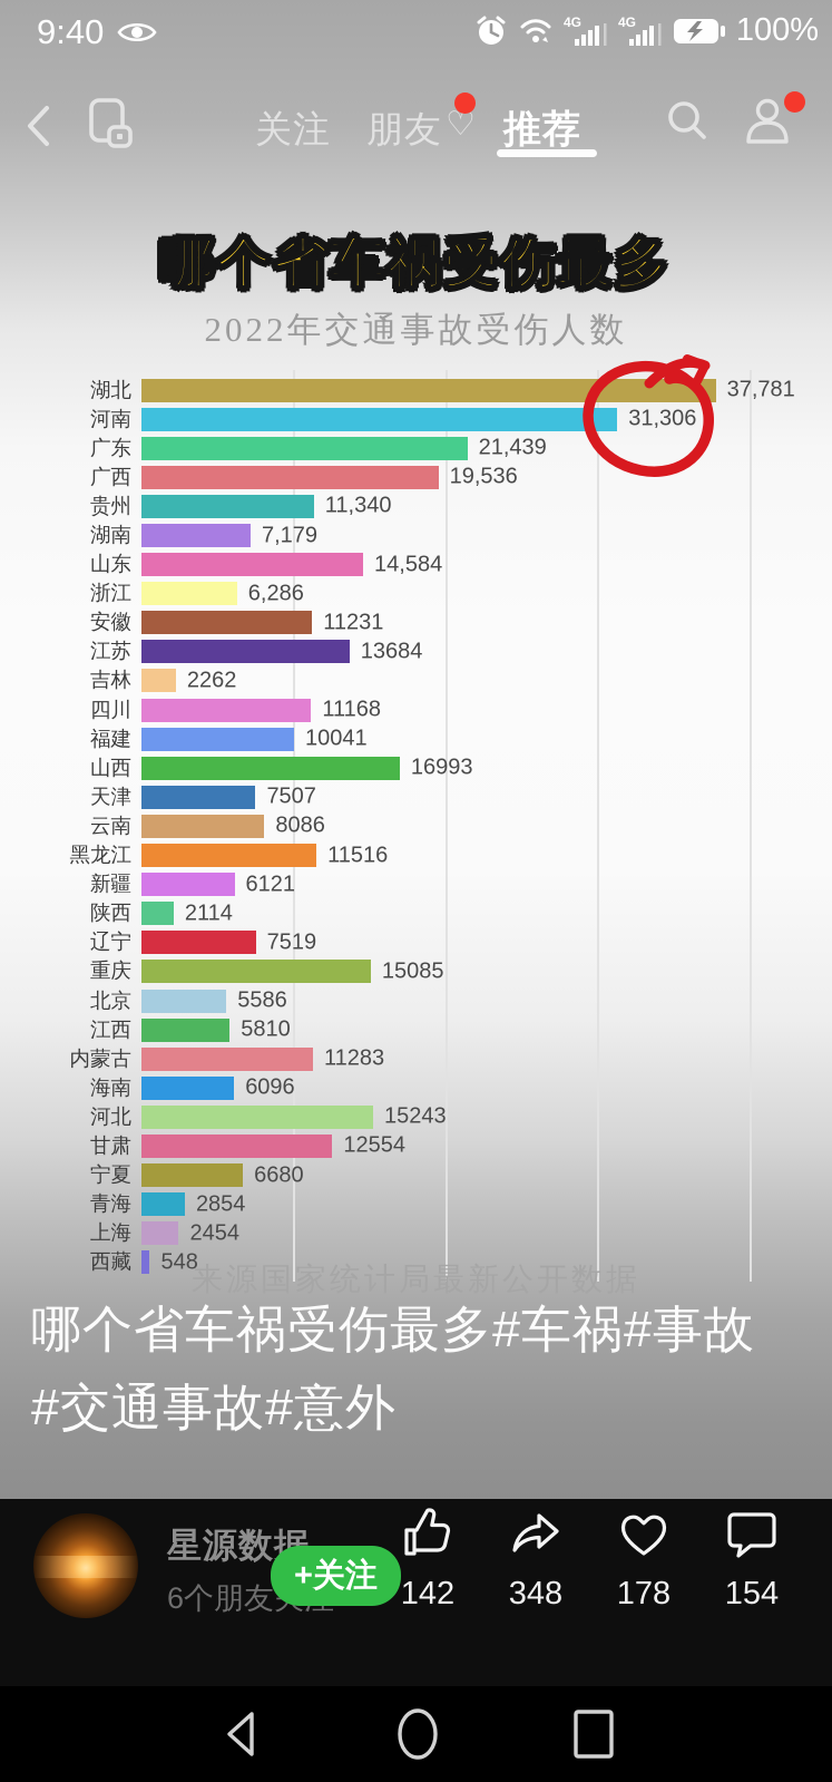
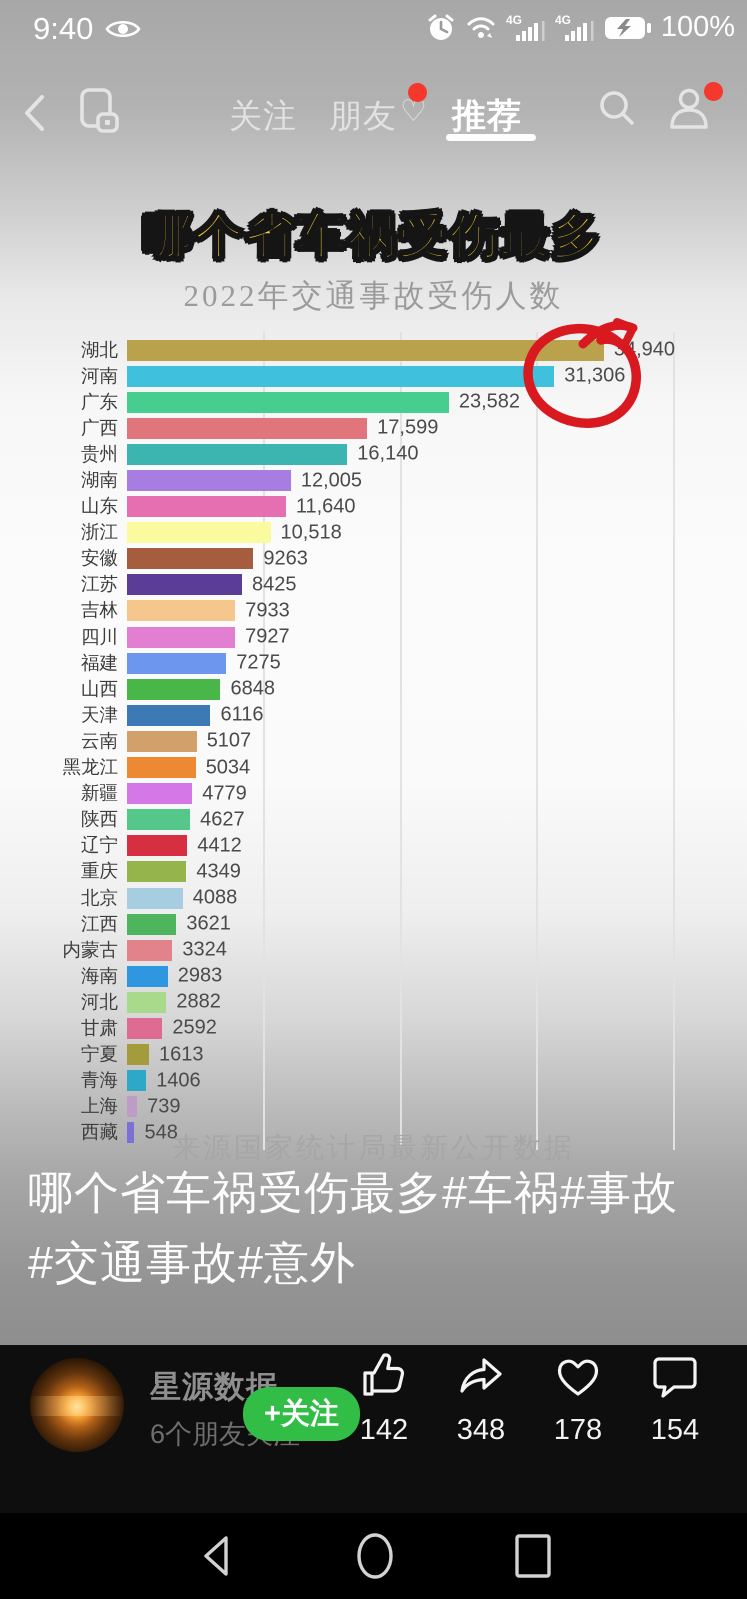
湖北: 37,781 -> 34,940
广东: 21,439 -> 23,582
广西: 19,536 -> 17,599
贵州: 11,340 -> 16,140
湖南: 7,179 -> 12,005
山东: 14,584 -> 11,640
浙江: 6,286 -> 10,518
安徽: 11231 -> 9263
江苏: 13684 -> 8425
吉林: 2262 -> 7933
四川: 11168 -> 7927
福建: 10041 -> 7275
山西: 16993 -> 6848
天津: 7507 -> 6116
云南: 8086 -> 5107
黑龙江: 11516 -> 5034
新疆: 6121 -> 4779
陕西: 2114 -> 4627
辽宁: 7519 -> 4412
重庆: 15085 -> 4349
北京: 5586 -> 4088
江西: 5810 -> 3621
内蒙古: 11283 -> 3324
海南: 6096 -> 2983
河北: 15243 -> 2882
甘肃: 12554 -> 2592
宁夏: 6680 -> 1613
青海: 2854 -> 1406
上海: 2454 -> 739
